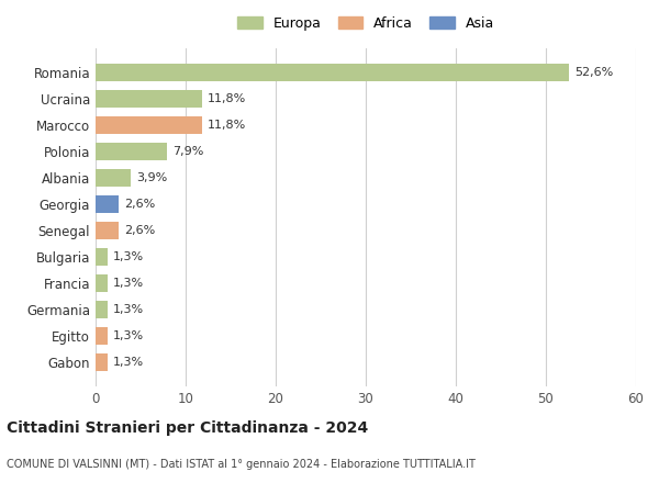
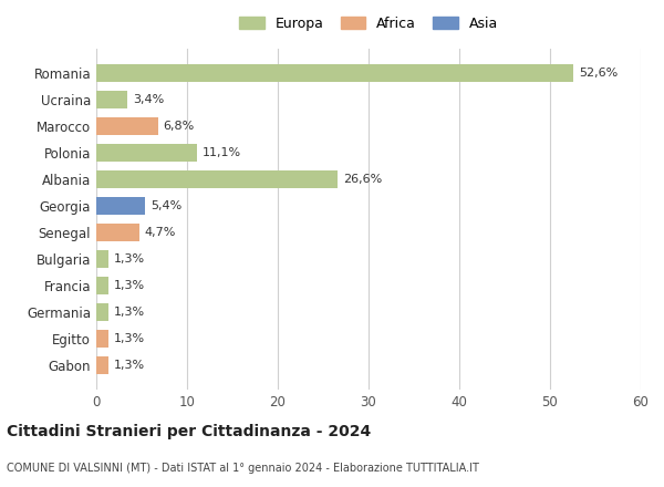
Ucraina: 11,8% -> 3,4%
Marocco: 11,8% -> 6,8%
Polonia: 7,9% -> 11,1%
Albania: 3,9% -> 26,6%
Georgia: 2,6% -> 5,4%
Senegal: 2,6% -> 4,7%
